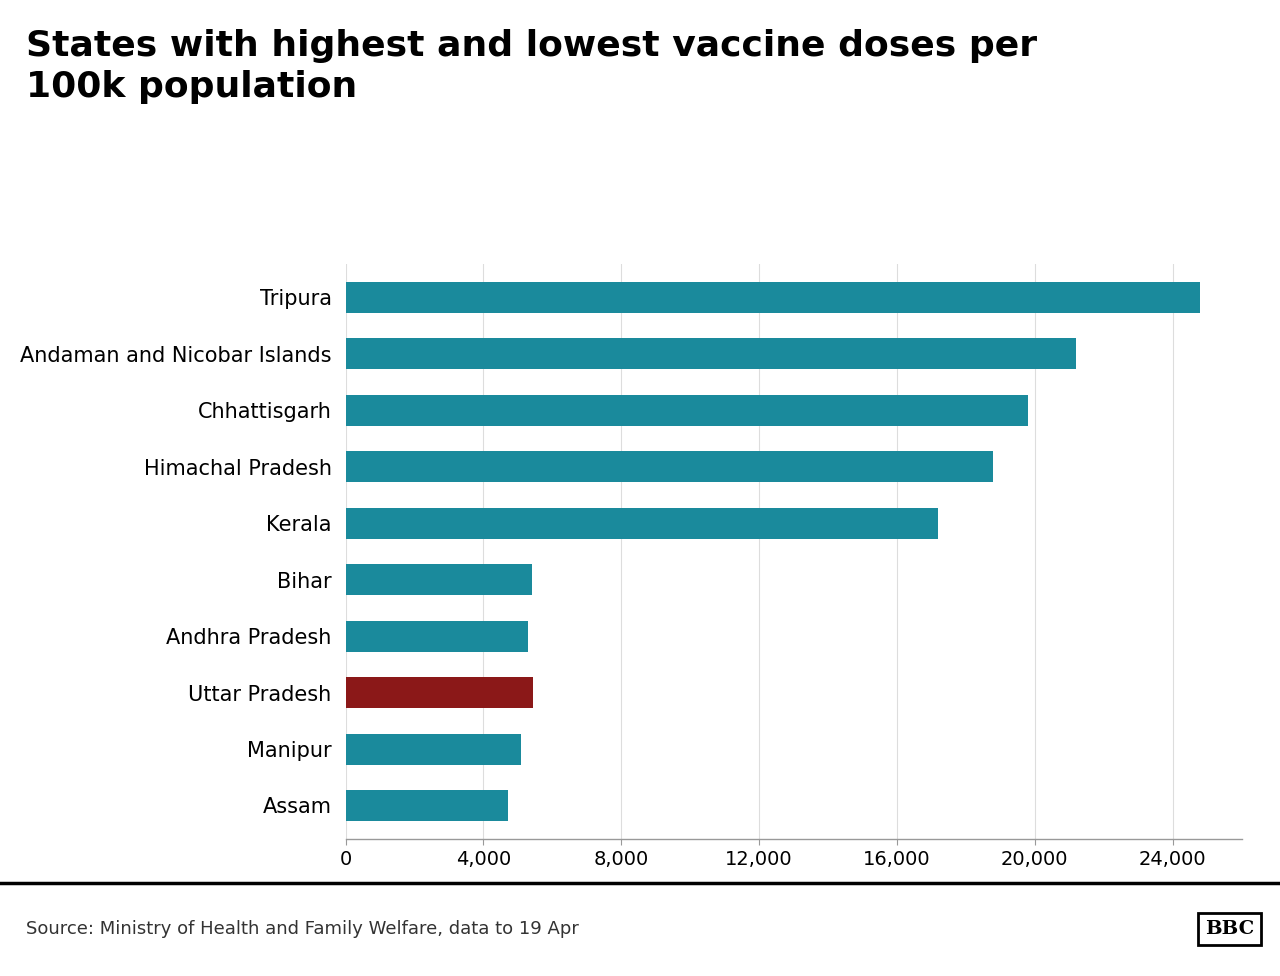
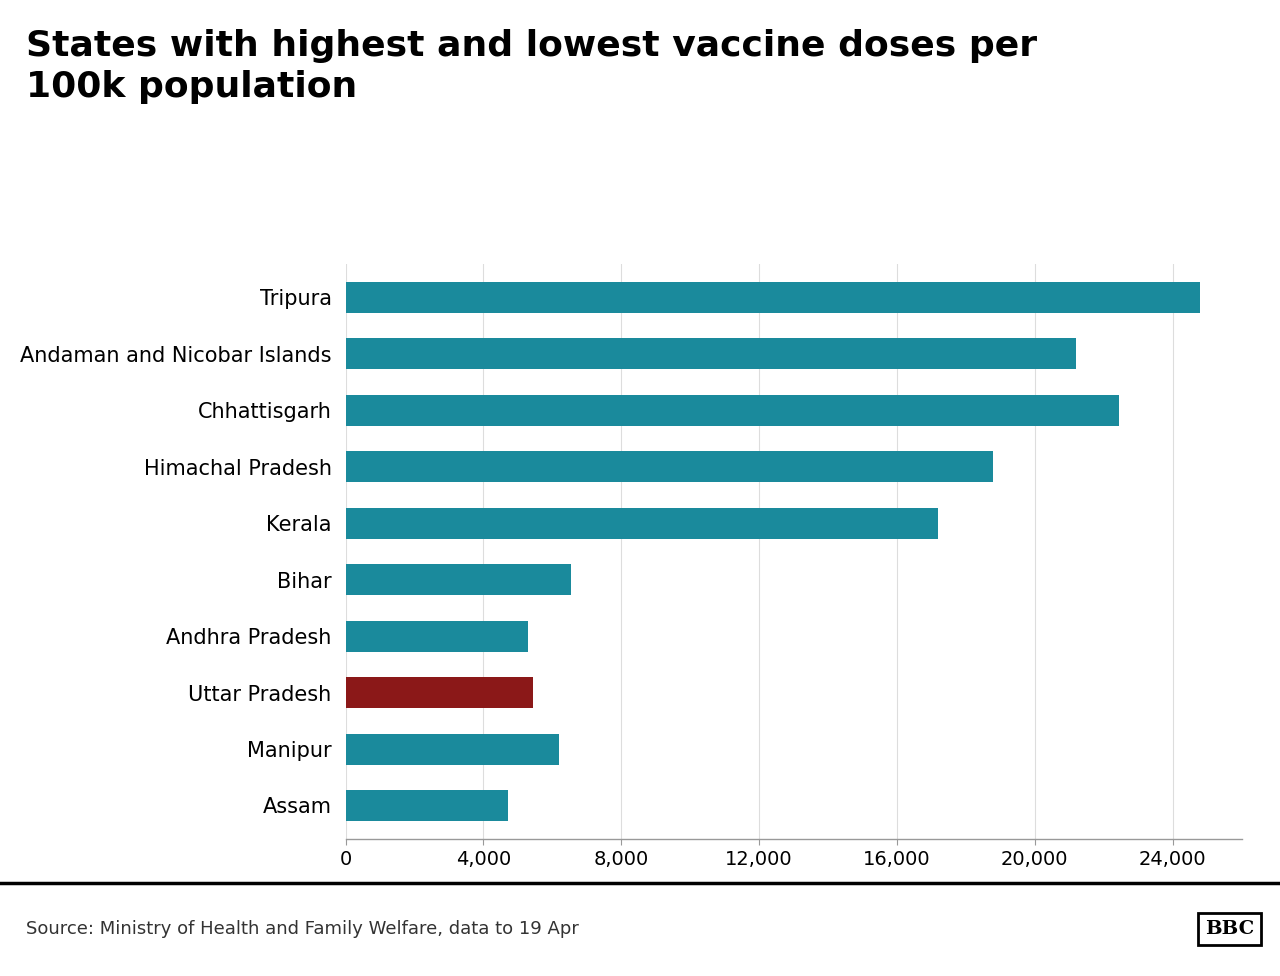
Chhattisgarh: 19,800 -> 22,450
Bihar: 5,400 -> 6,550
Manipur: 5,100 -> 6,200
